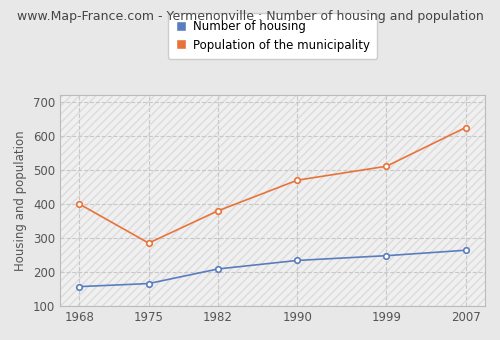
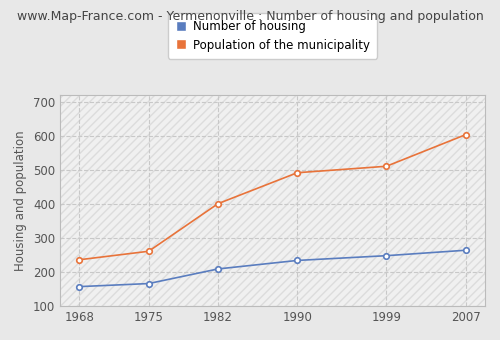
Population of the municipality/1968: 400 -> 236
Population of the municipality/1975: 285 -> 261
Population of the municipality/1982: 380 -> 401
Population of the municipality/1990: 470 -> 492
Population of the municipality/2007: 625 -> 604
